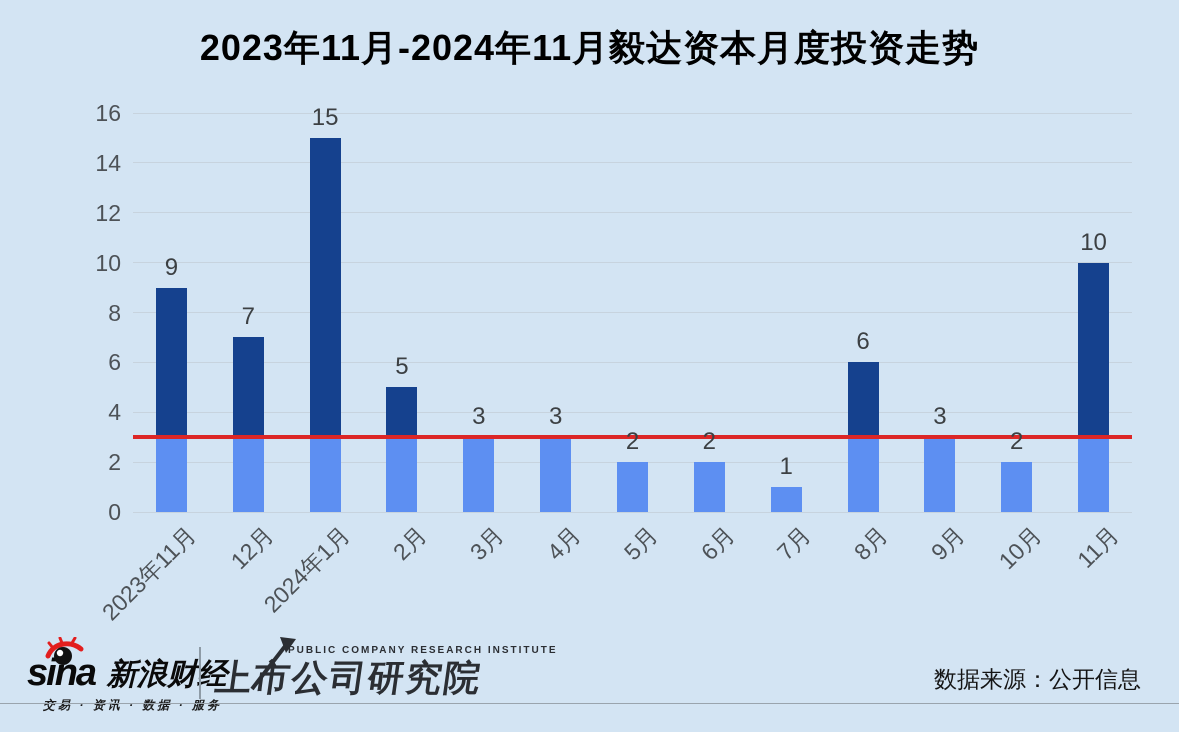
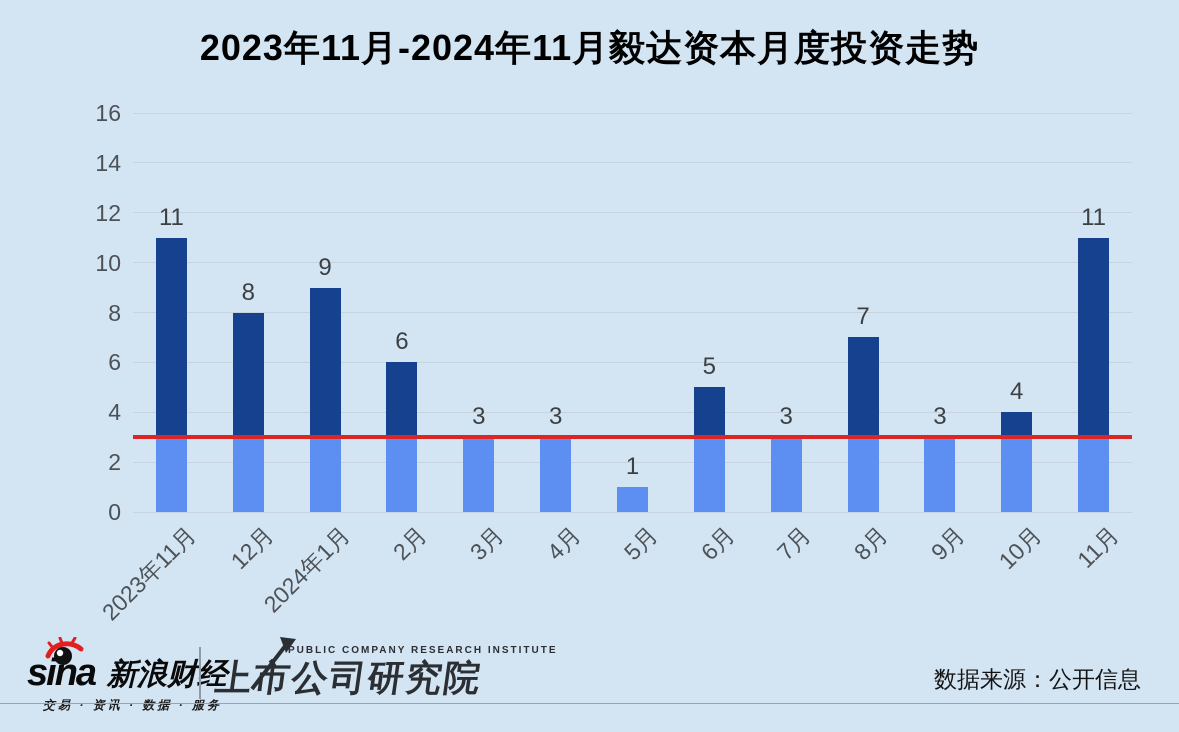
2023年11月: 9 -> 11
12月: 7 -> 8
2024年1月: 15 -> 9
2月: 5 -> 6
5月: 2 -> 1
6月: 2 -> 5
7月: 1 -> 3
8月: 6 -> 7
10月: 2 -> 4
11月: 10 -> 11
